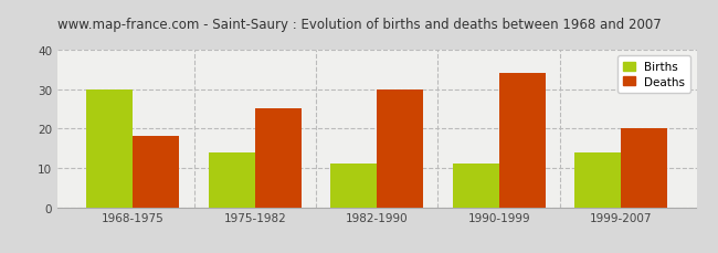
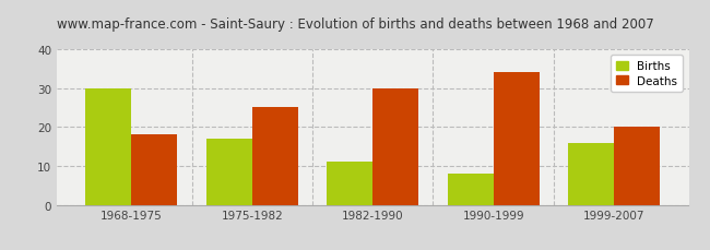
Births/1975-1982: 14 -> 17
Births/1990-1999: 11 -> 8
Births/1999-2007: 14 -> 16
